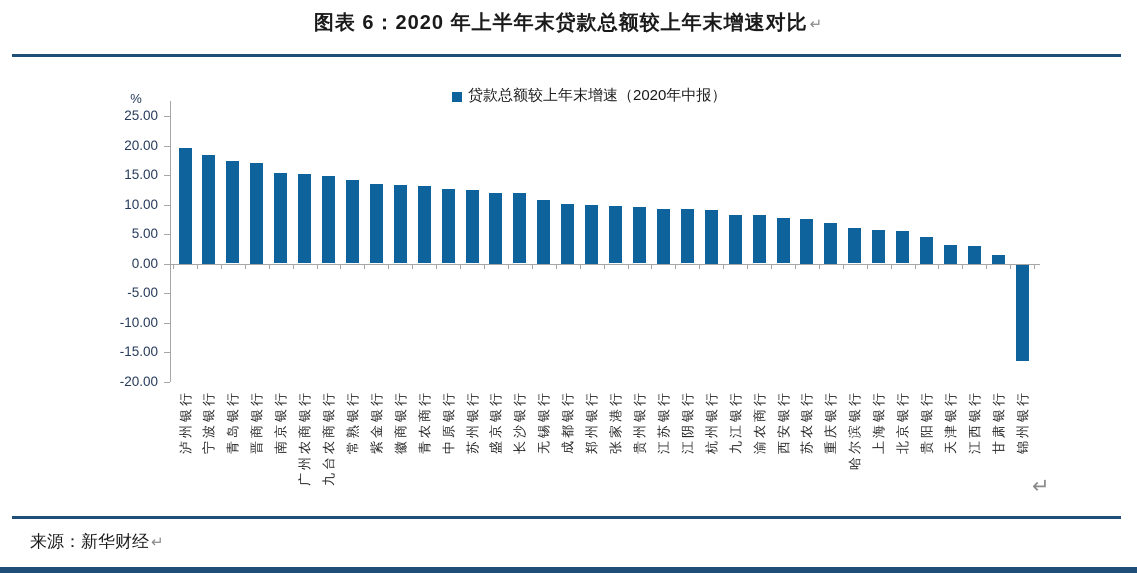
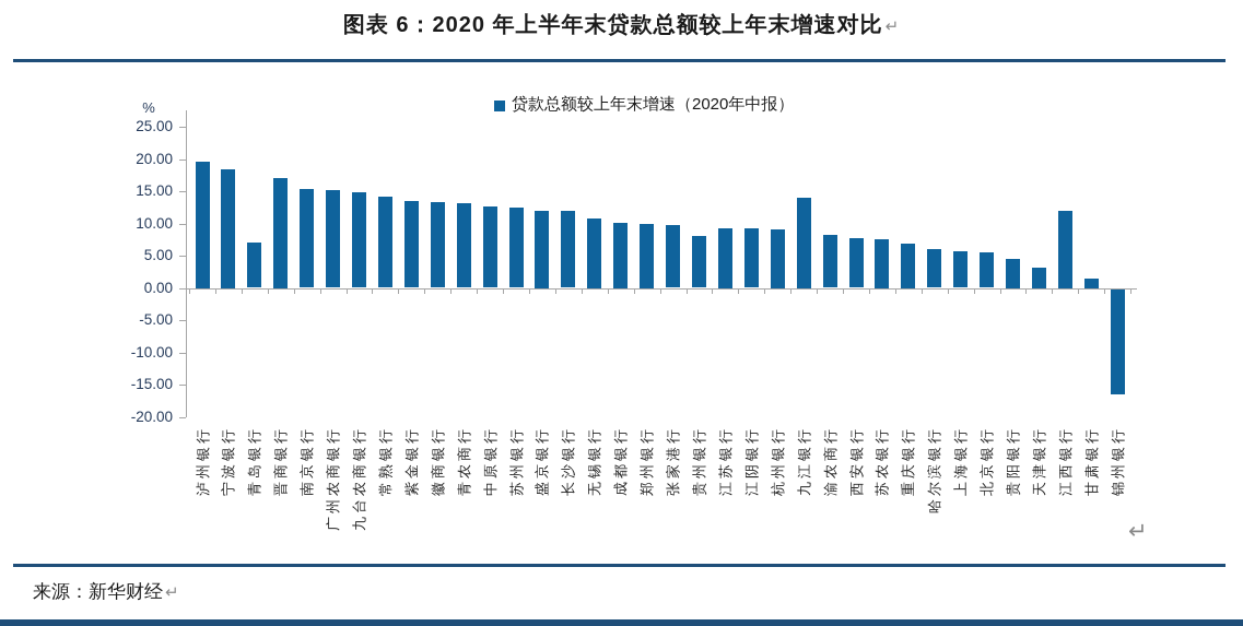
青岛银行: 17 -> 7
贵州银行: 10 -> 8
九江银行: 8 -> 14
江西银行: 3 -> 12
